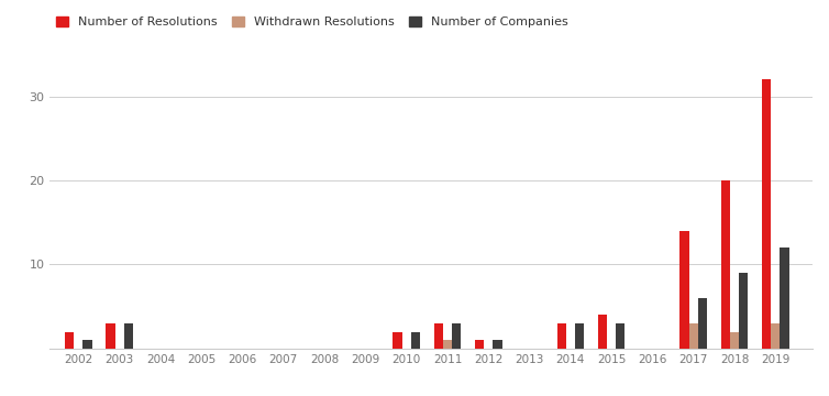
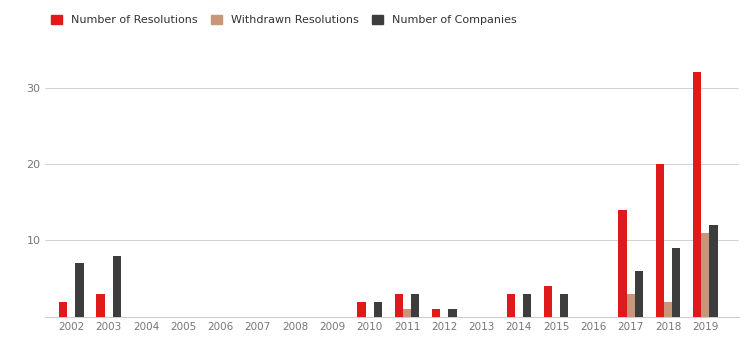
Number of Companies/2002: 1 -> 7
Number of Companies/2003: 3 -> 8
Withdrawn Resolutions/2019: 3 -> 11
